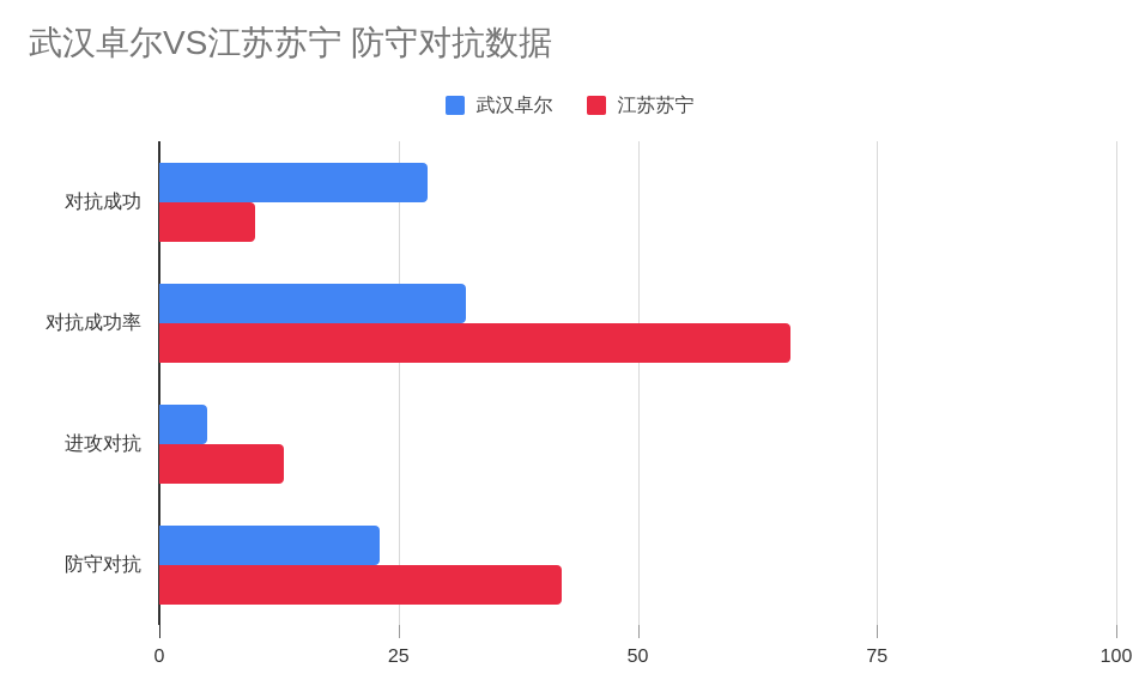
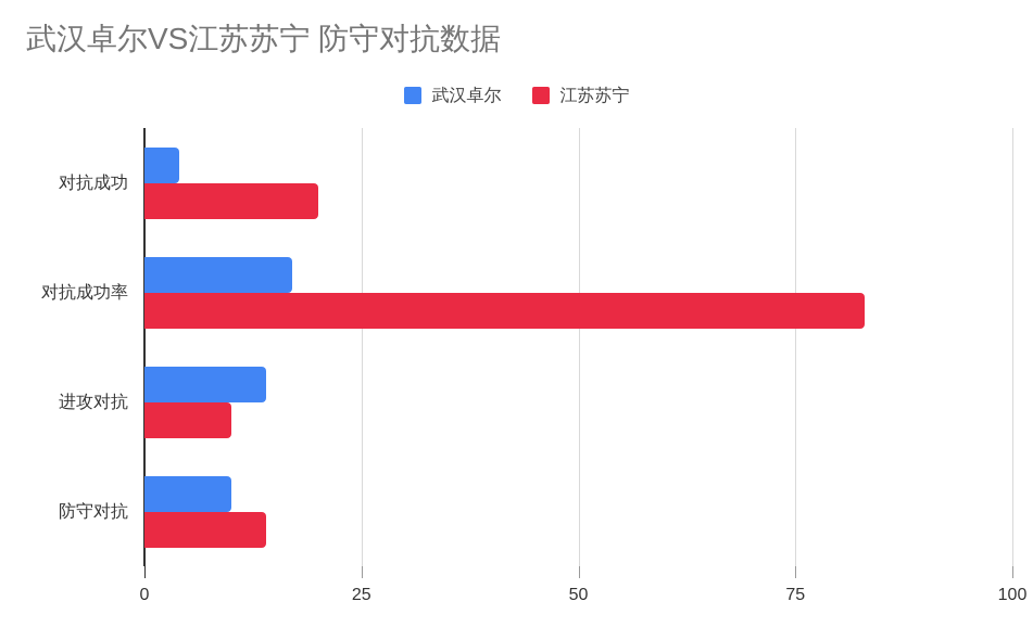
武汉卓尔/对抗成功: 28 -> 4
江苏苏宁/对抗成功: 10 -> 20
武汉卓尔/对抗成功率: 32 -> 17
江苏苏宁/对抗成功率: 66 -> 83
武汉卓尔/进攻对抗: 5 -> 14
江苏苏宁/进攻对抗: 13 -> 10
武汉卓尔/防守对抗: 23 -> 10
江苏苏宁/防守对抗: 42 -> 14
